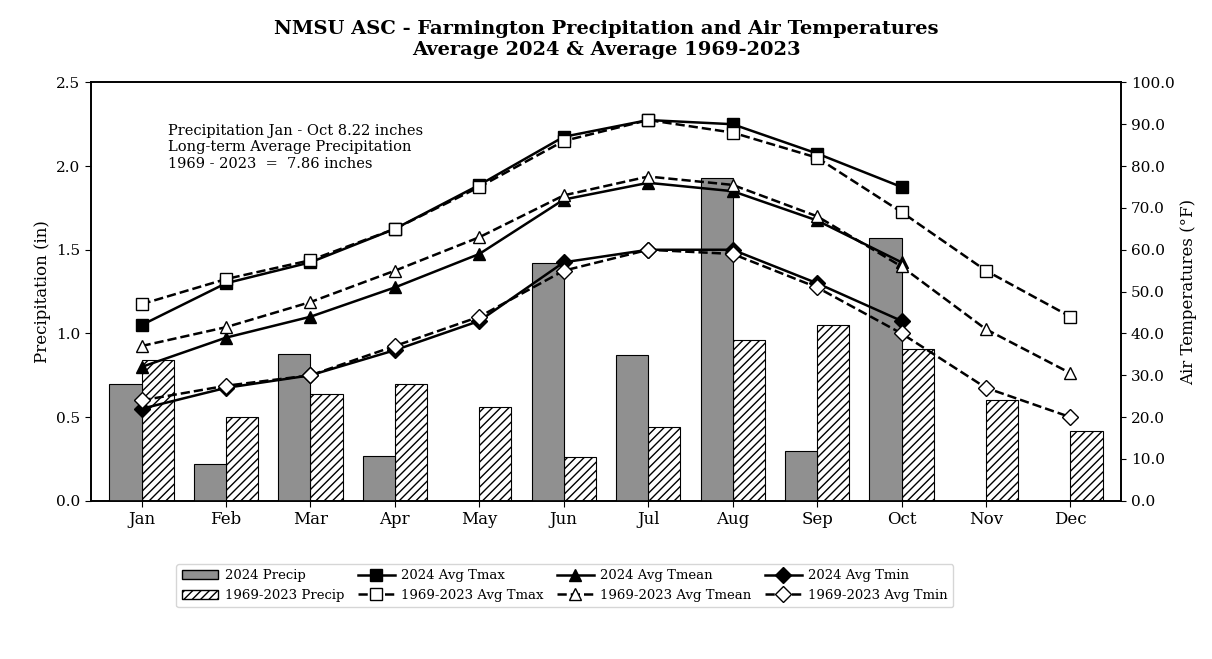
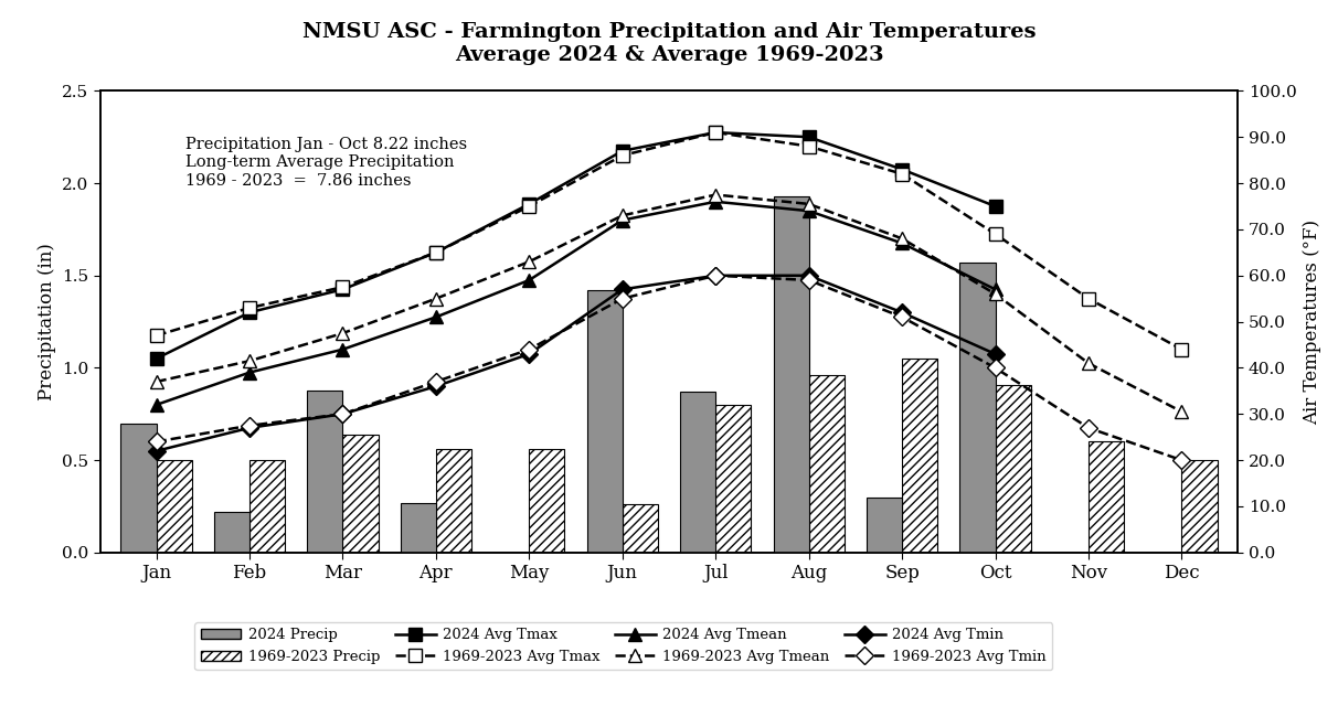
1969-2023 Precip/Jan: 0.84 -> 0.50
1969-2023 Precip/Apr: 0.70 -> 0.56
1969-2023 Precip/Jul: 0.44 -> 0.80
1969-2023 Precip/Dec: 0.42 -> 0.50
